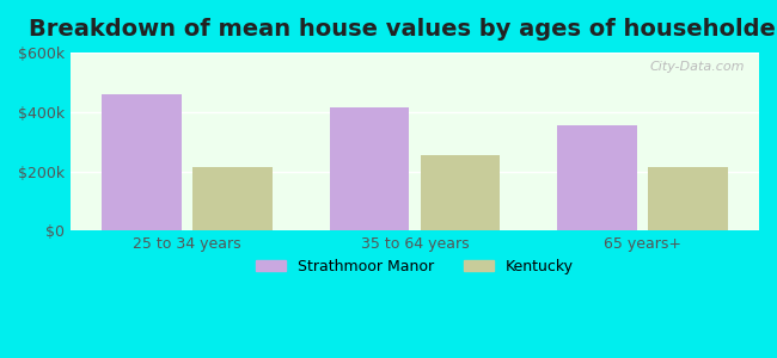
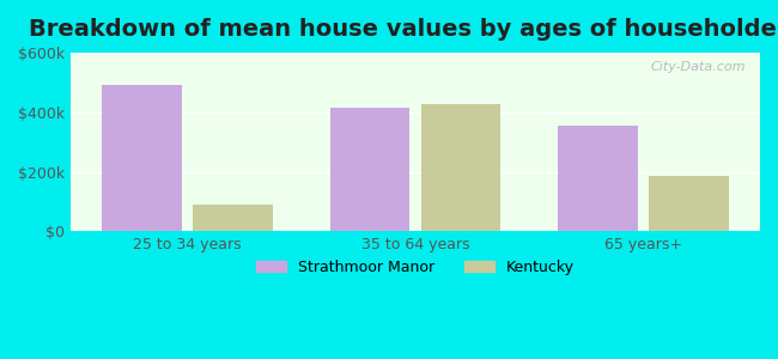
Strathmoor Manor/25 to 34 years: $460k -> $490k
Kentucky/25 to 34 years: $215k -> $90k
Kentucky/35 to 64 years: $255k -> $425k
Kentucky/65 years+: $215k -> $185k
